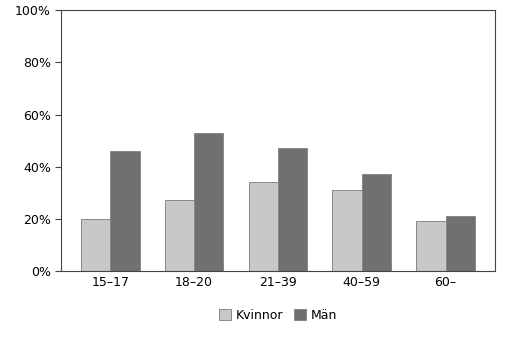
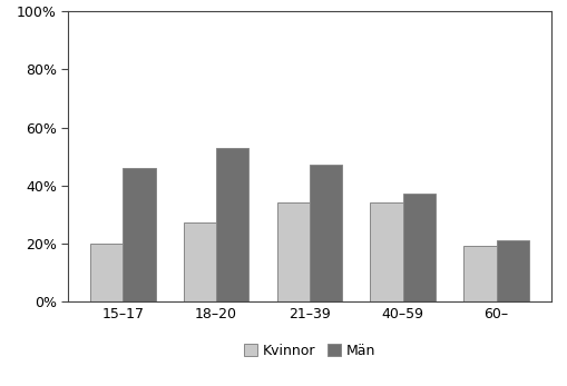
Kvinnor/40–59: 31% -> 34%
